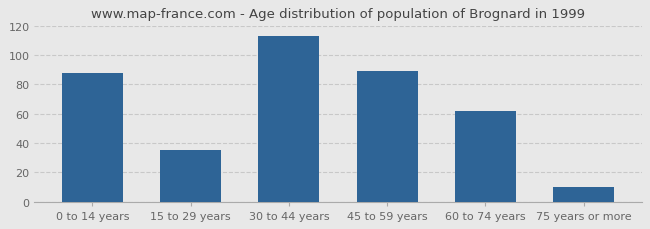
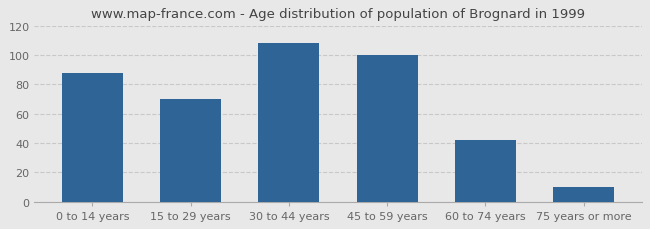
15 to 29 years: 35 -> 70
30 to 44 years: 113 -> 108
45 to 59 years: 89 -> 100
60 to 74 years: 62 -> 42
